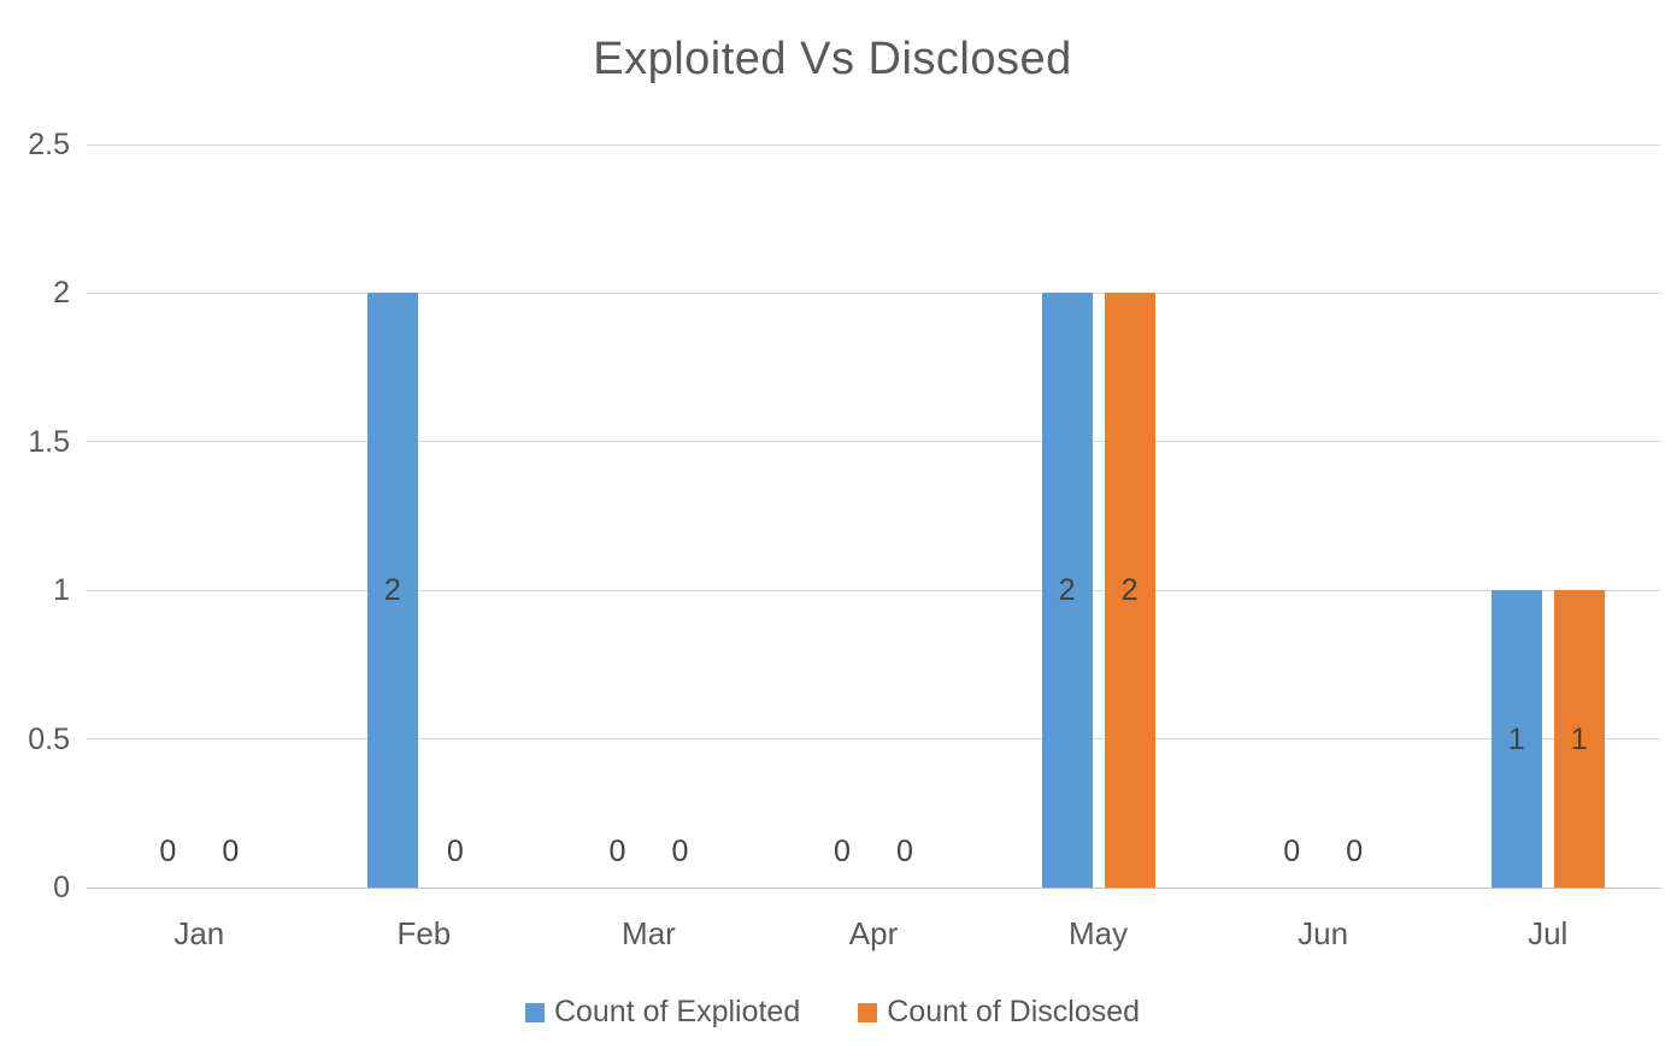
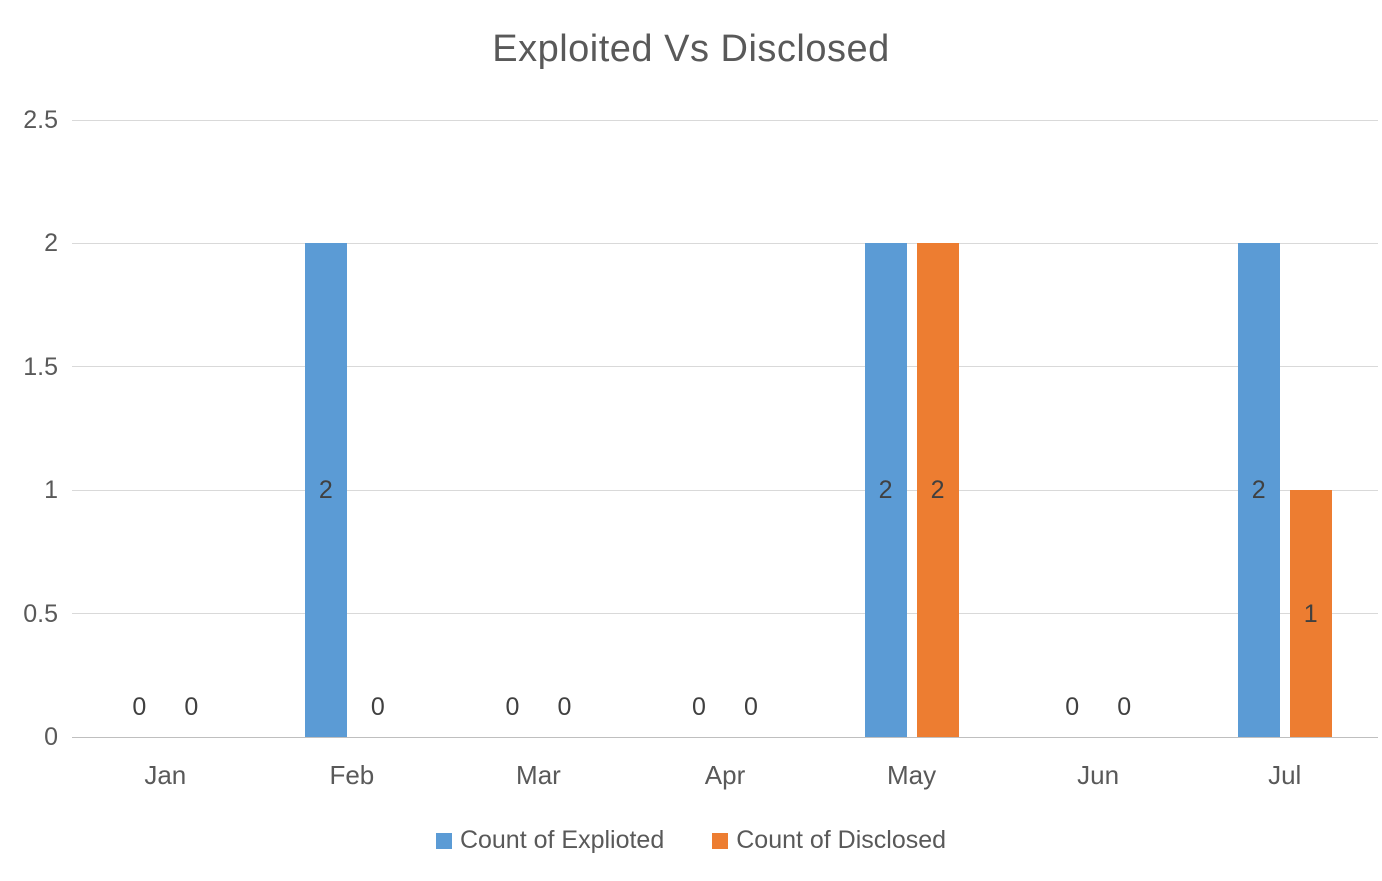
Count of Explioted/Jul: 1 -> 2
